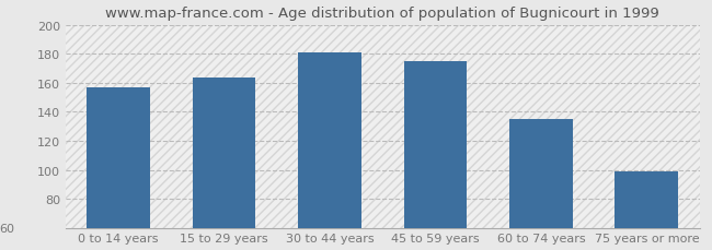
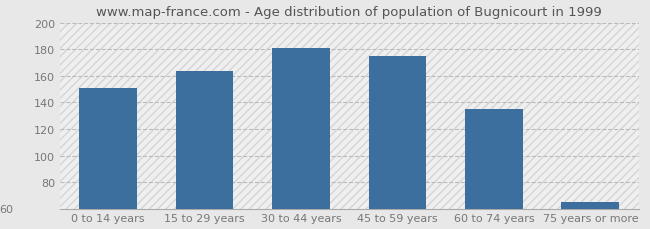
0 to 14 years: 157 -> 151
75 years or more: 99 -> 65
